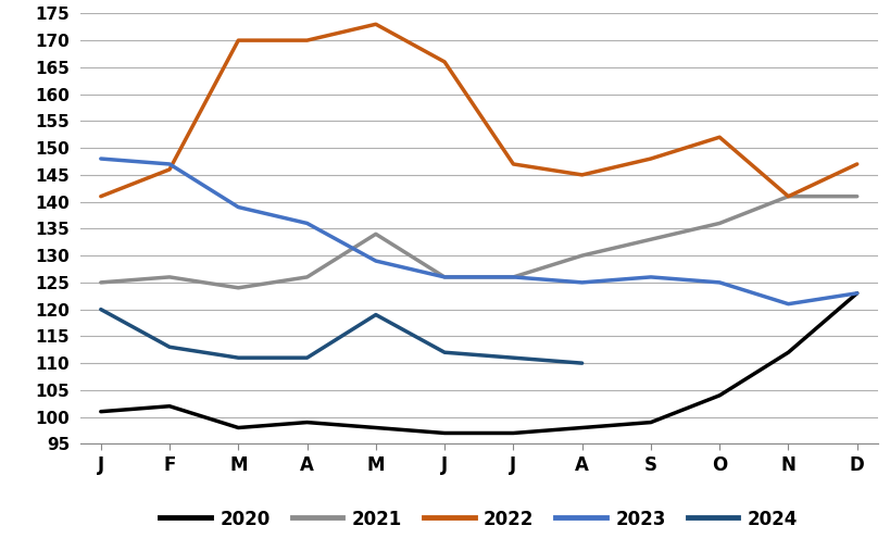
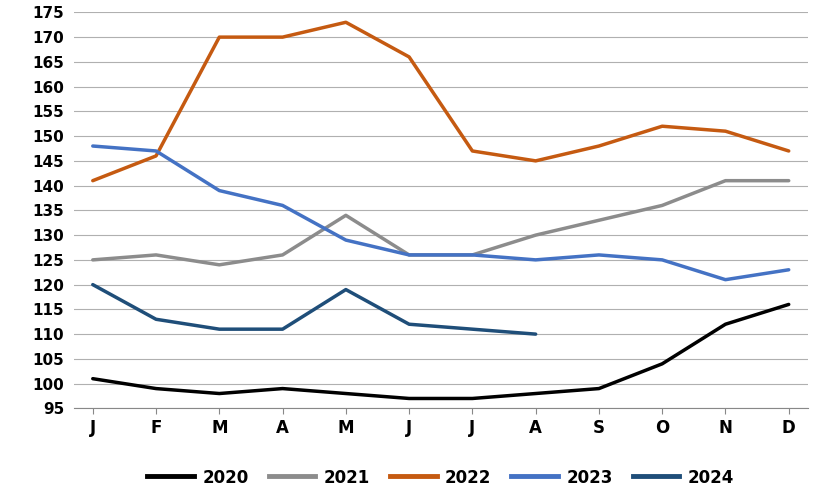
2020/F: 102 -> 99
2022/N: 141 -> 151
2020/D: 123 -> 116
